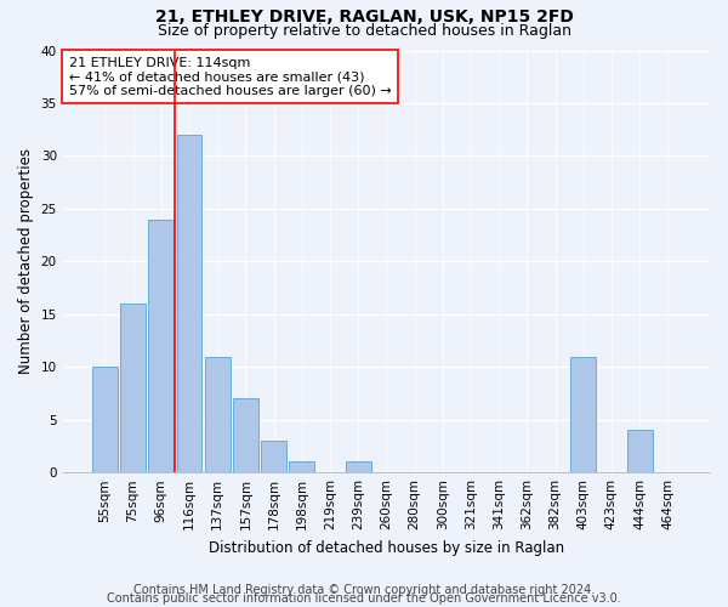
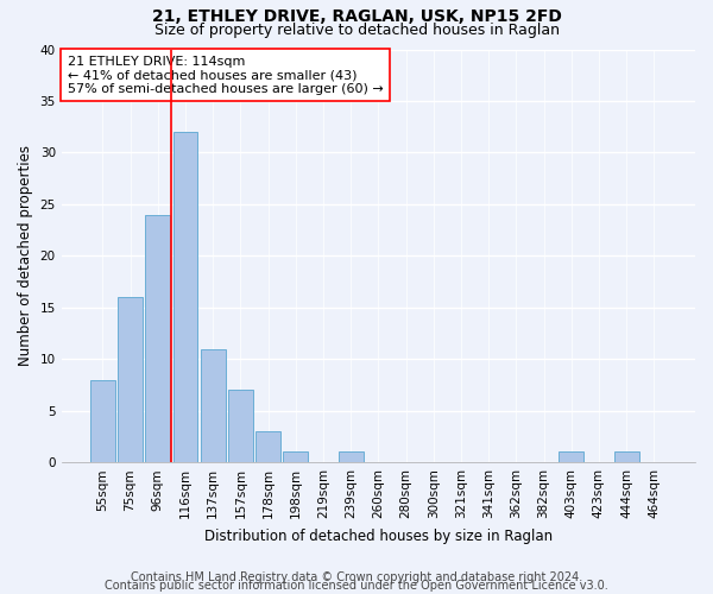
55sqm: 10 -> 8
403sqm: 11 -> 1
444sqm: 4 -> 1
